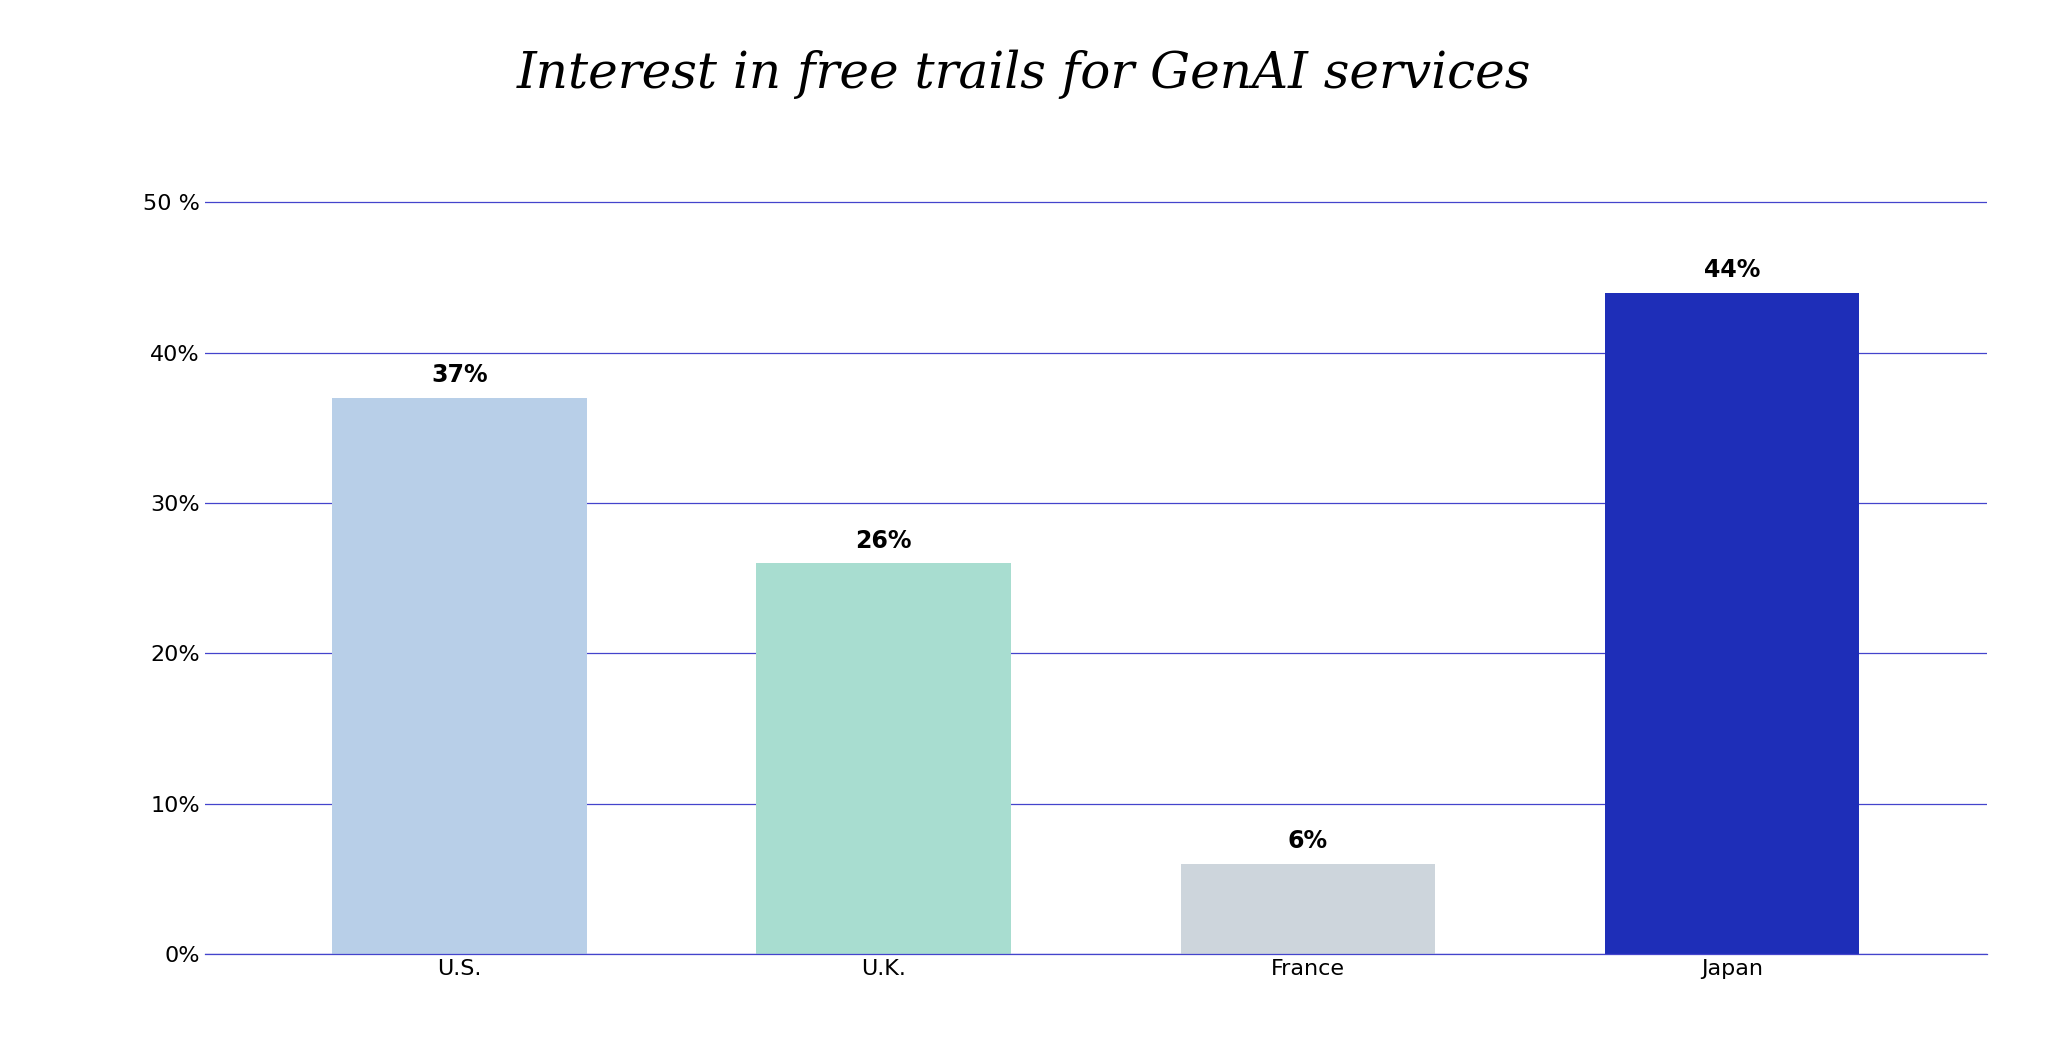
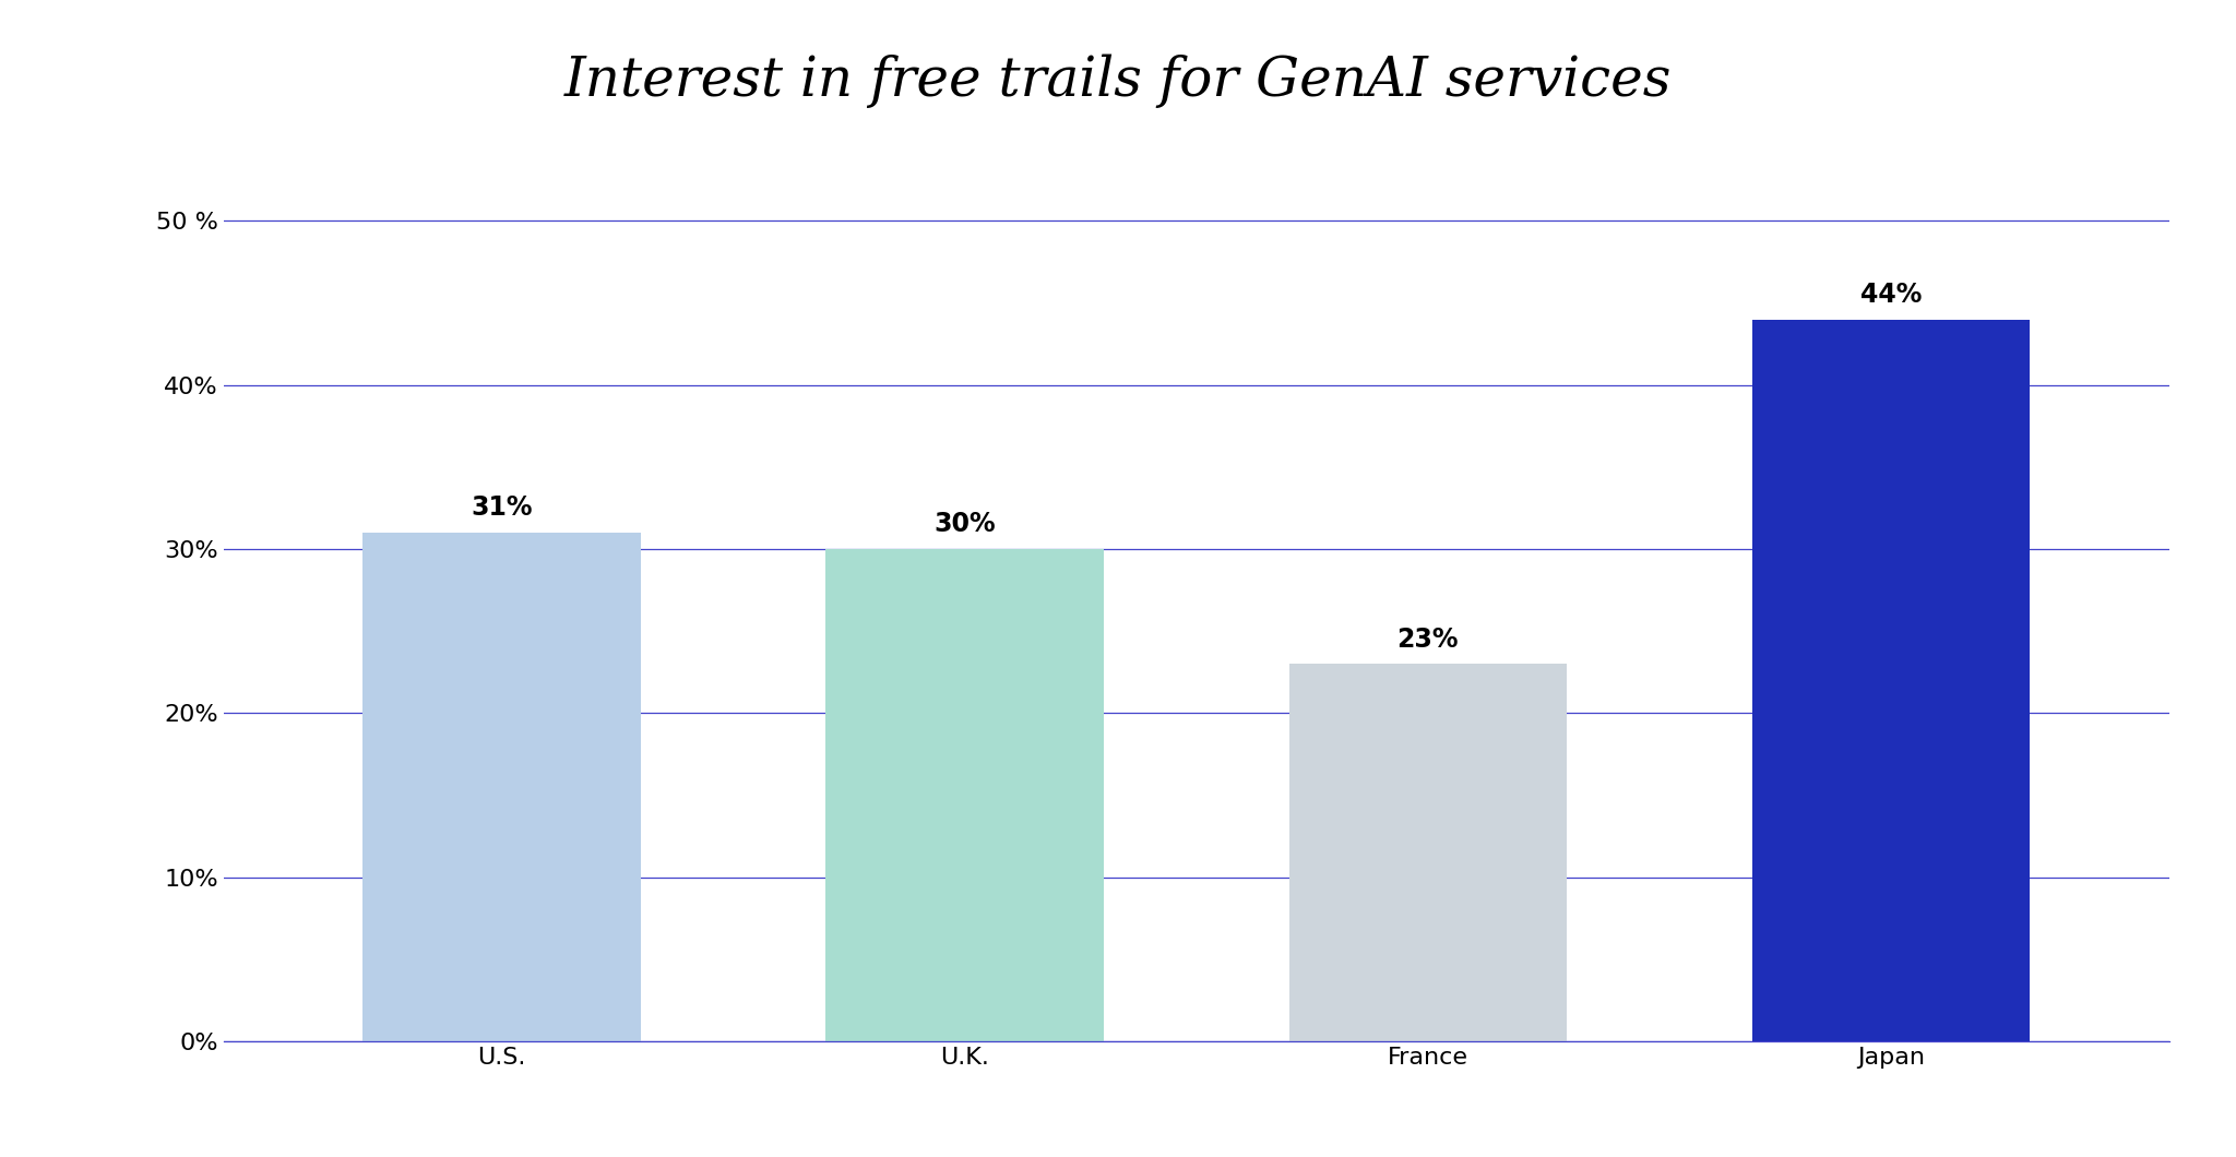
U.S.: 37% -> 31%
U.K.: 26% -> 30%
France: 6% -> 23%
